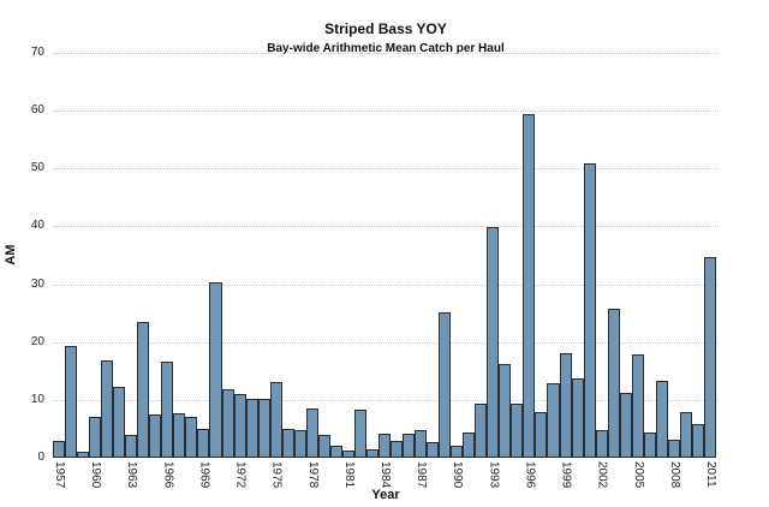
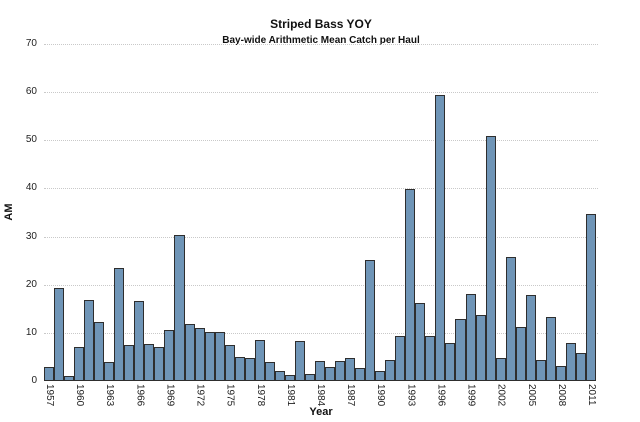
1969: 5 -> 10
1975: 13 -> 8
